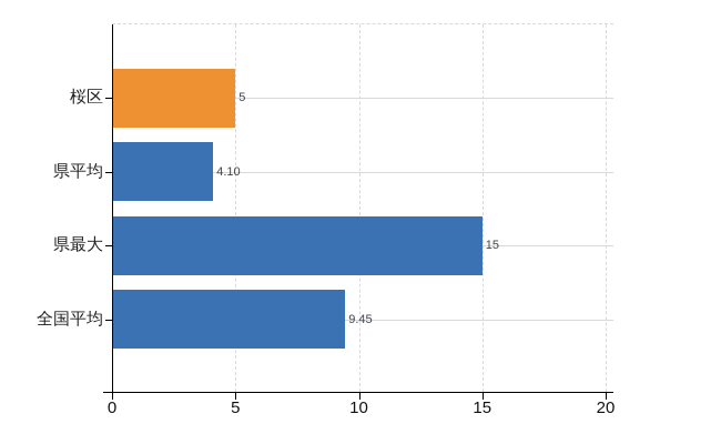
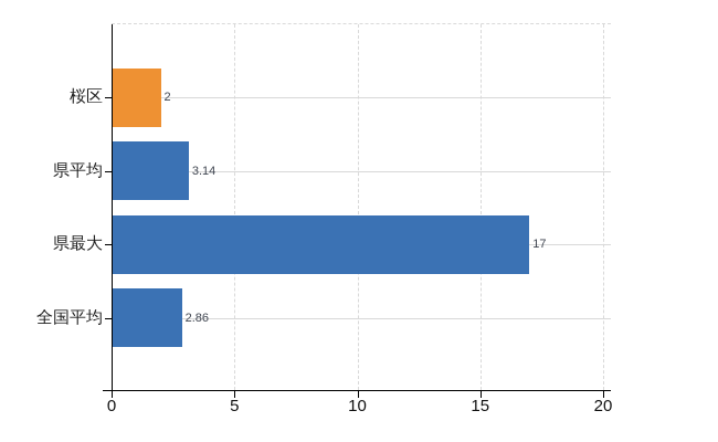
桜区: 5 -> 2
県平均: 4.10 -> 3.14
県最大: 15 -> 17
全国平均: 9.45 -> 2.86
